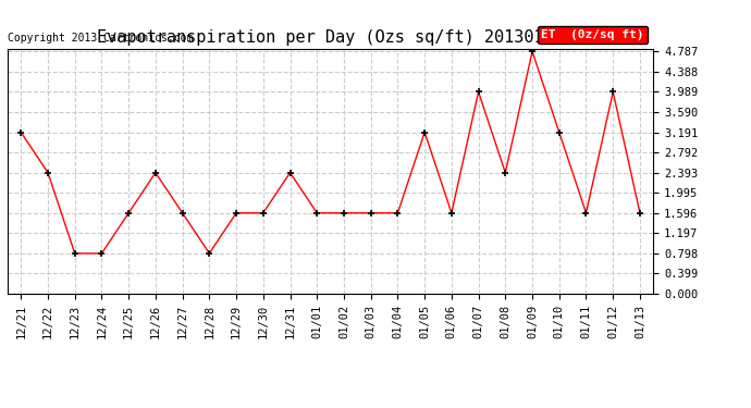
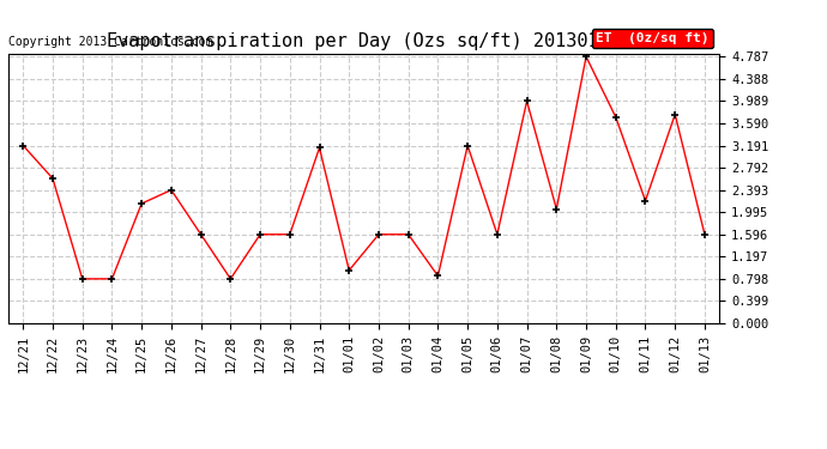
12/22: 2.39 -> 2.60
12/25: 1.60 -> 2.15
12/31: 2.39 -> 3.15
01/01: 1.60 -> 0.95
01/04: 1.60 -> 0.85
01/08: 2.39 -> 2.05
01/10: 3.19 -> 3.70
01/11: 1.60 -> 2.20
01/12: 3.99 -> 3.75
